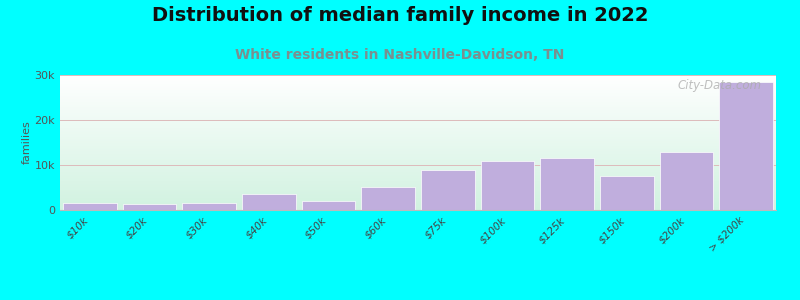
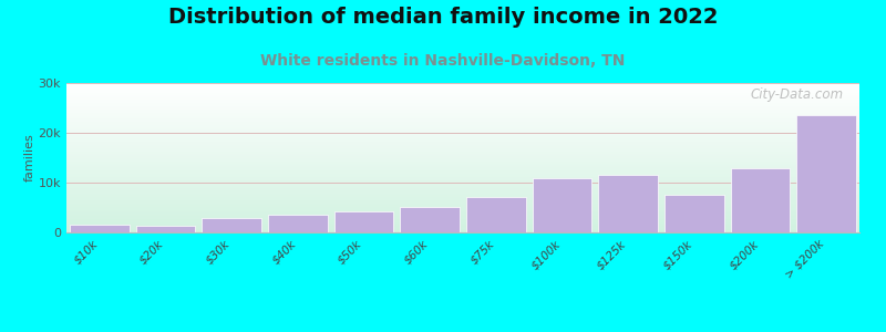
$30k: 1.5k -> 2.8k
$50k: 2.0k -> 4.2k
$75k: 9.0k -> 7.2k
> $200k: 28.5k -> 23.5k
